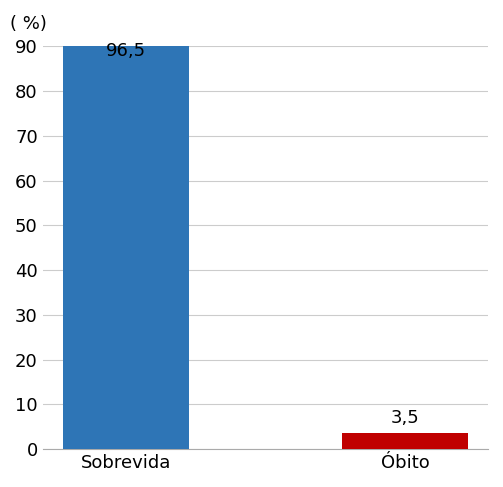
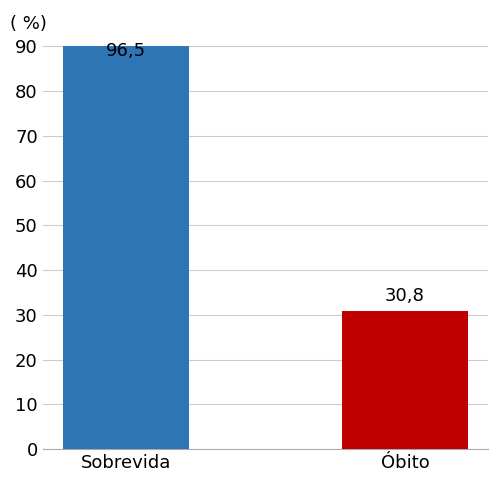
Óbito: 3,5 -> 30,8
